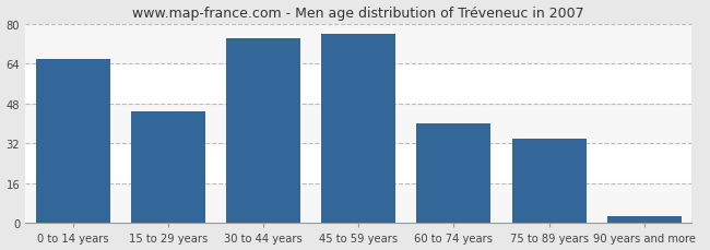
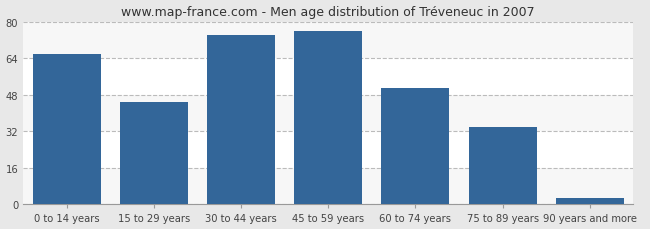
60 to 74 years: 40 -> 51
